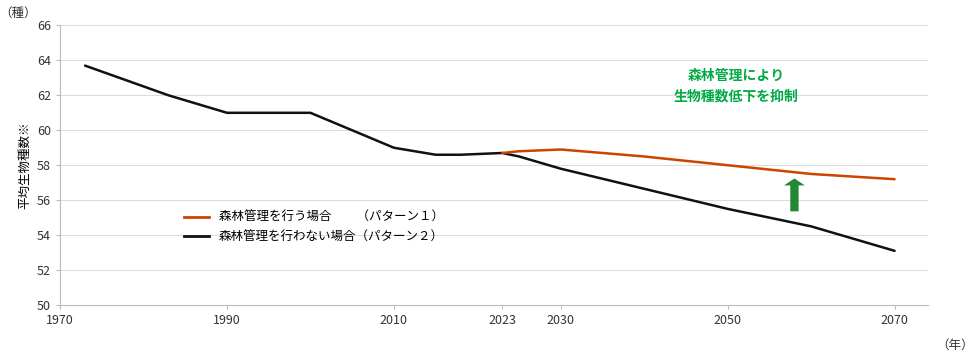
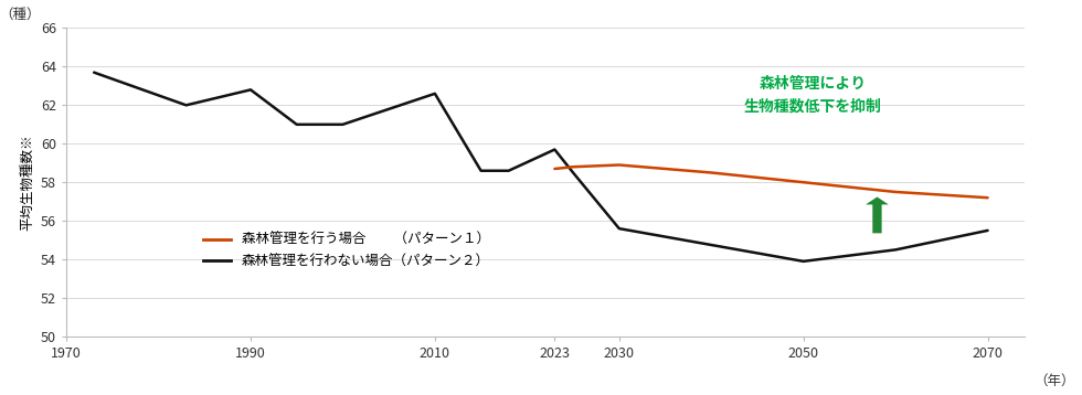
森林管理を行わない場合（パターン２）/1990: 61.0 -> 62.8
森林管理を行わない場合（パターン２）/2010: 59.0 -> 62.6
森林管理を行わない場合（パターン２）/2023: 58.7 -> 59.7
森林管理を行わない場合（パターン２）/2030: 57.8 -> 55.6
森林管理を行わない場合（パターン２）/2050: 55.5 -> 53.9
森林管理を行わない場合（パターン２）/2070: 53.1 -> 55.5
